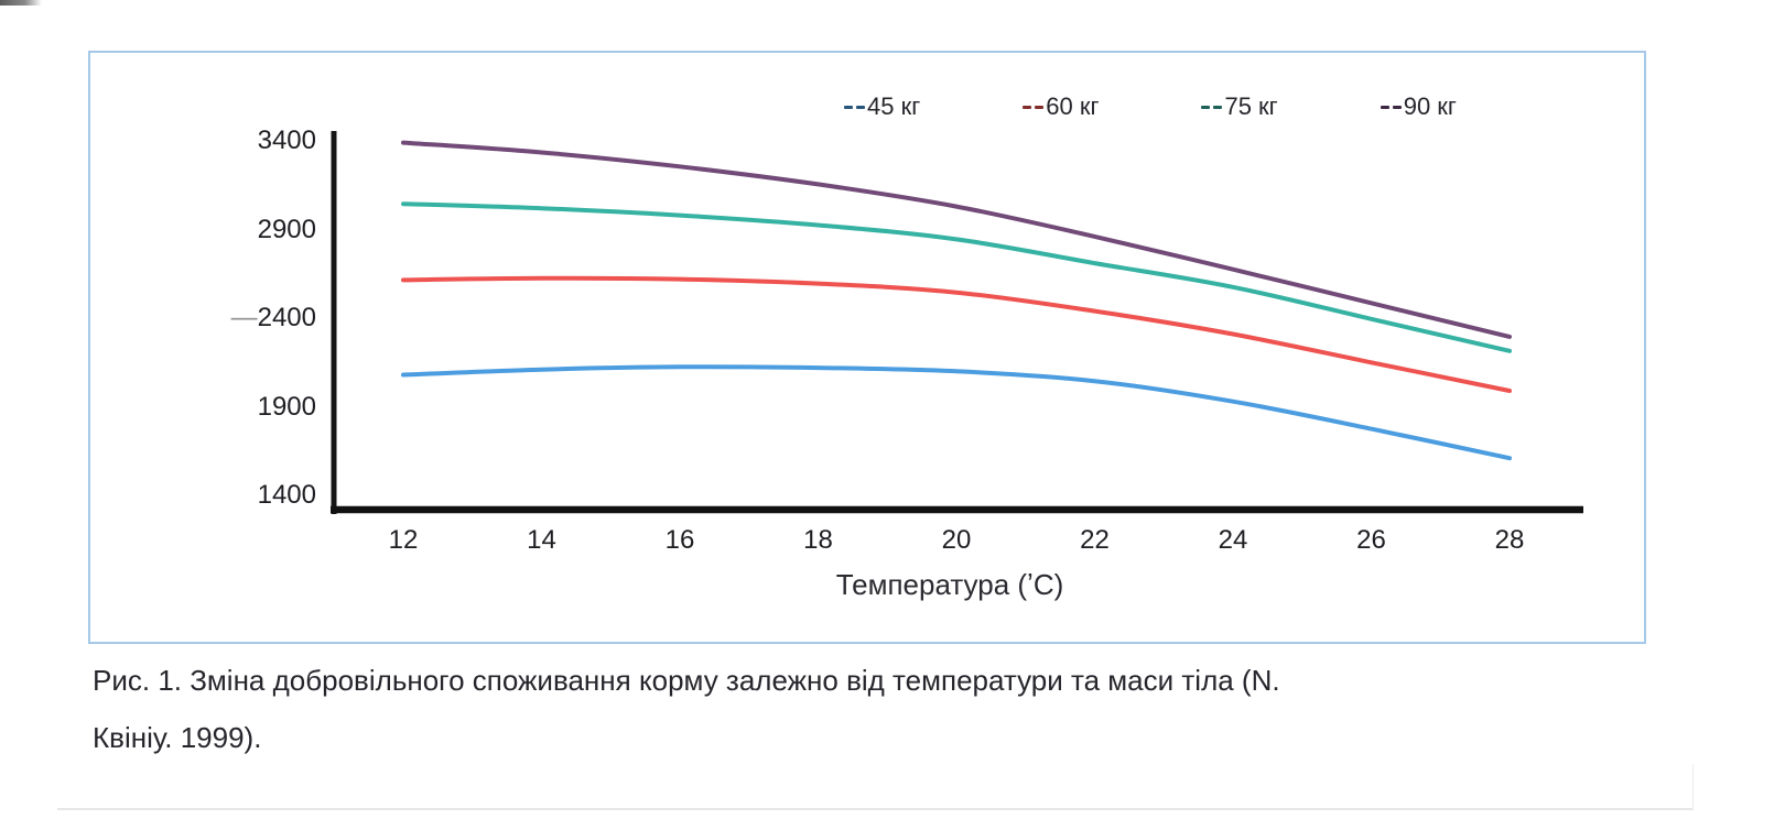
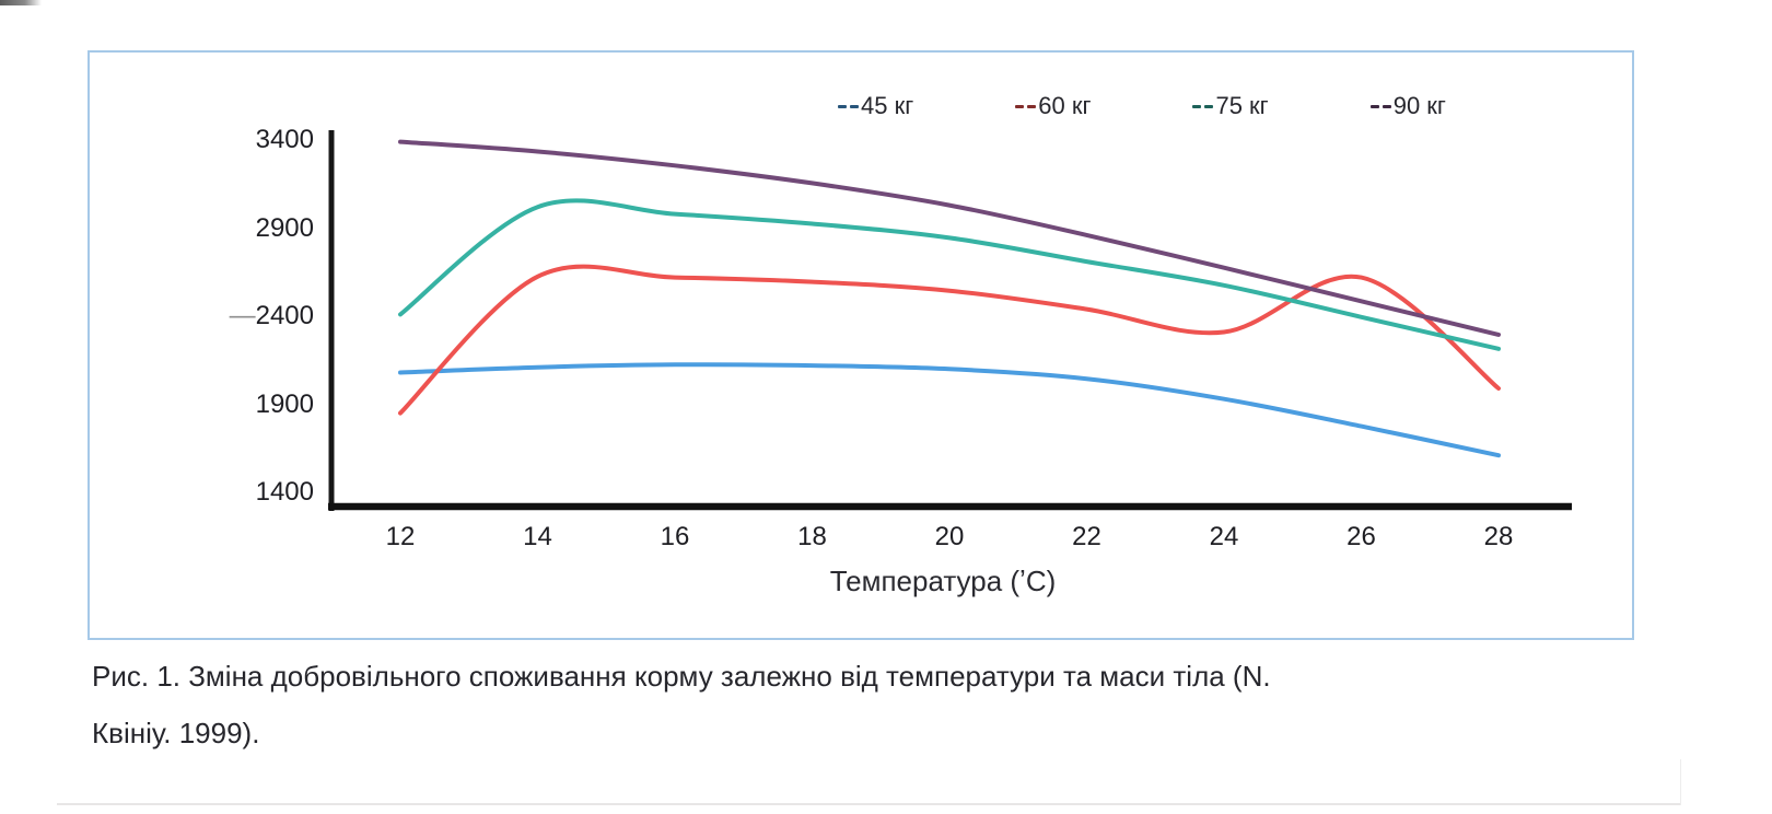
60 кг/12: 2620 -> 1850
75 кг/12: 3040 -> 2410
60 кг/26: 2150 -> 2620
